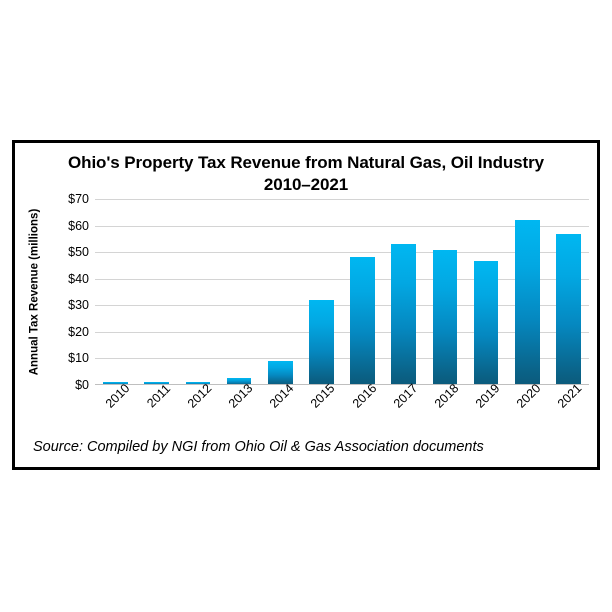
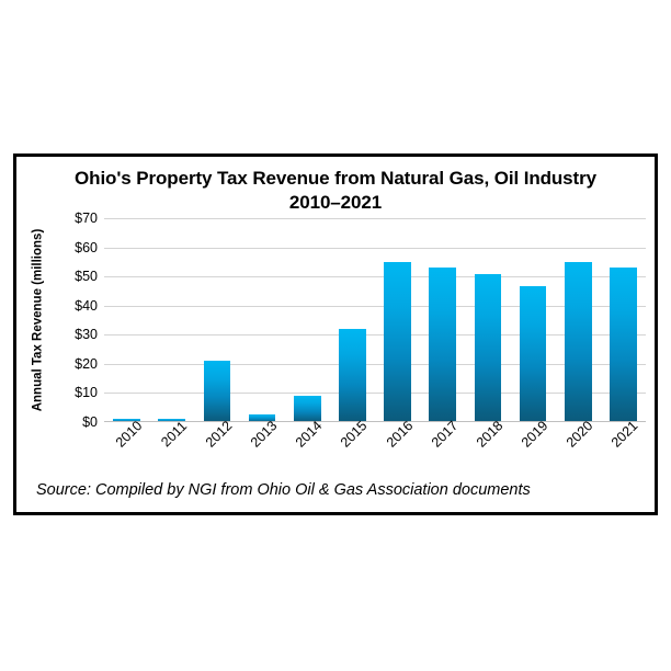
2012: $1 -> $21
2016: $48 -> $55
2020: $62 -> $55
2021: $57 -> $53
